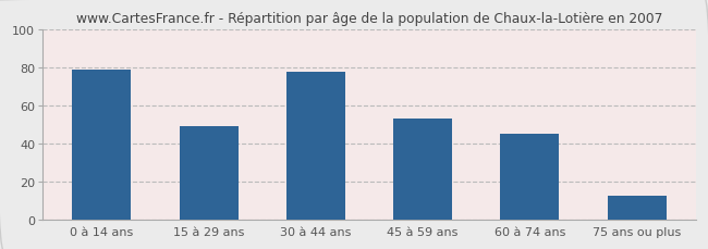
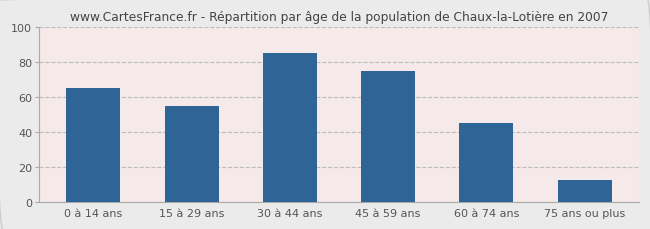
0 à 14 ans: 79 -> 65
15 à 29 ans: 49 -> 55
30 à 44 ans: 78 -> 85
45 à 59 ans: 53 -> 75
